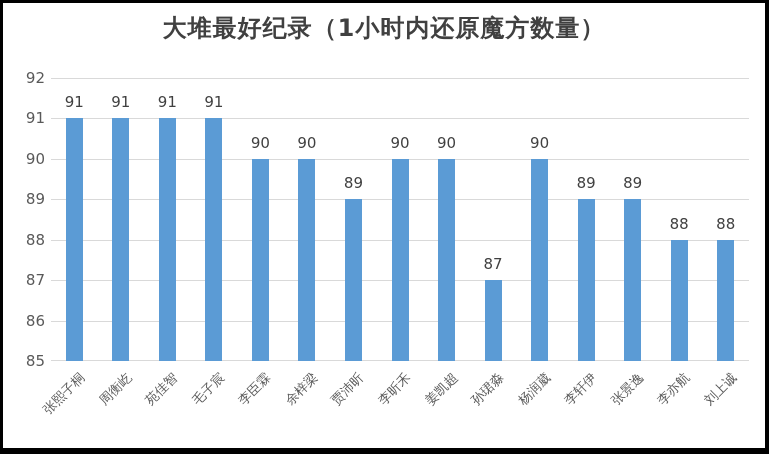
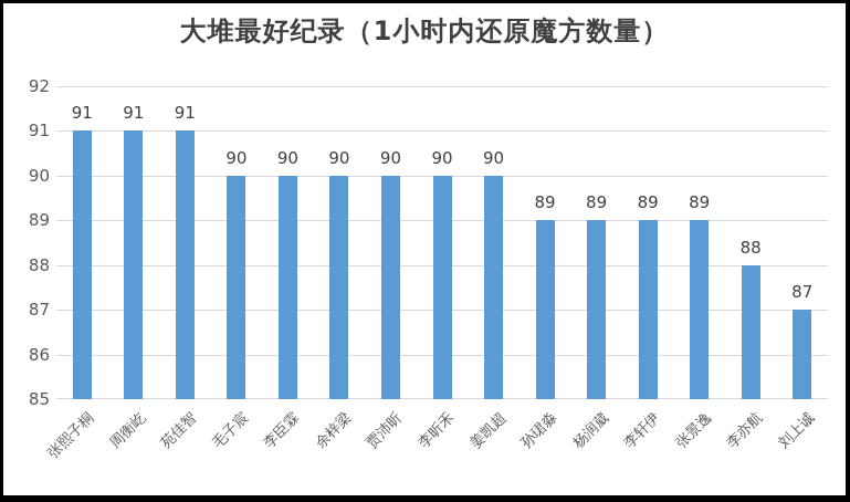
毛子宸: 91 -> 90
贾沛昕: 89 -> 90
孙珺淼: 87 -> 89
杨润葳: 90 -> 89
刘上诚: 88 -> 87
